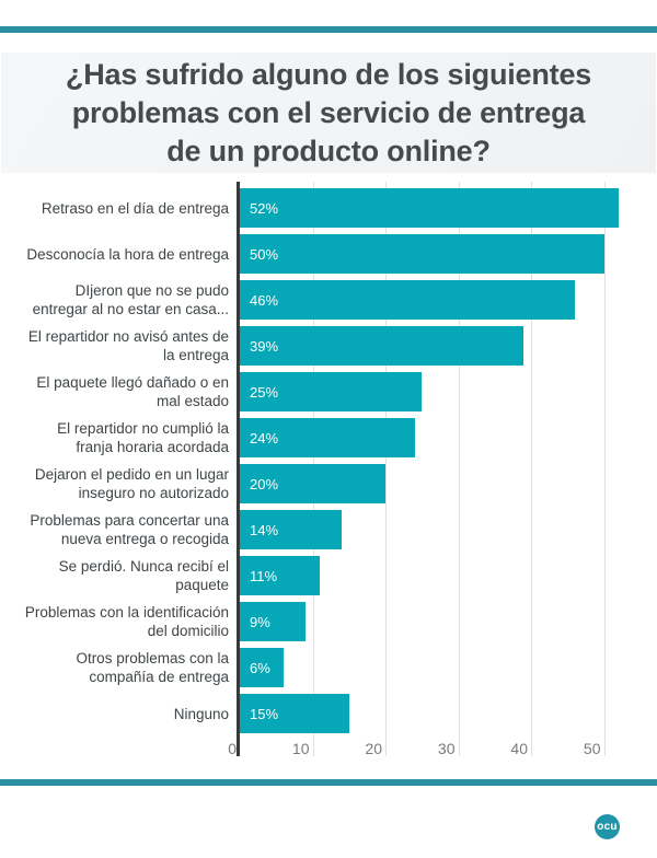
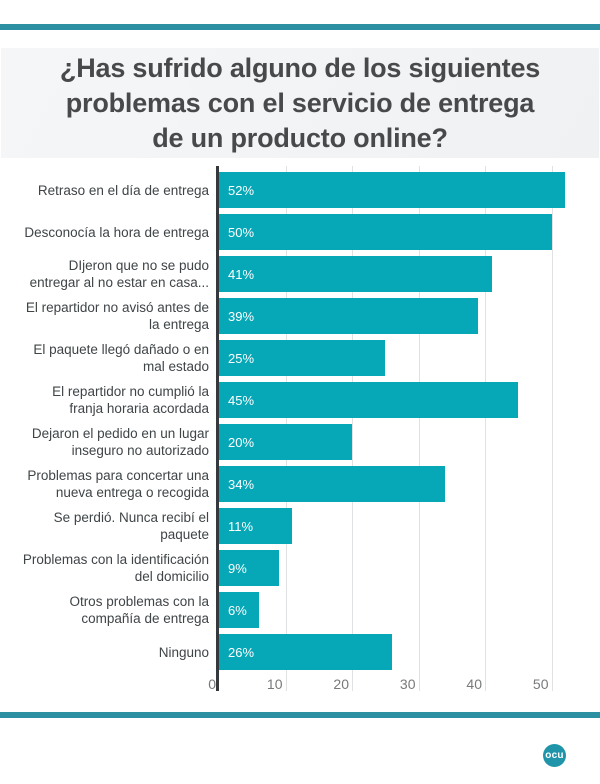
DIjeron que no se pudo entregar al no estar en casa...: 46% -> 41%
El repartidor no cumplió la franja horaria acordada: 24% -> 45%
Problemas para concertar una nueva entrega o recogida: 14% -> 34%
Ninguno: 15% -> 26%
